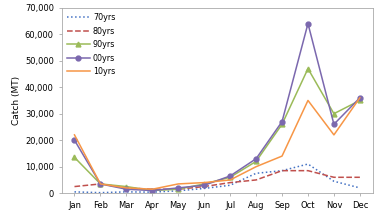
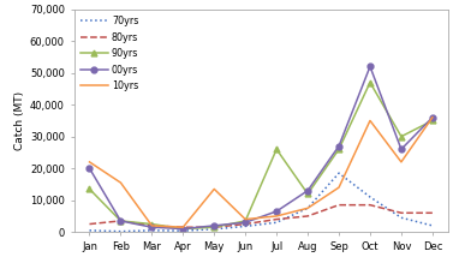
10yrs/Feb: 3,500 -> 15,500
10yrs/May: 3,500 -> 13,500
90yrs/Jul: 6,000 -> 26,000
10yrs/Aug: 10,000 -> 7,500
70yrs/Sep: 8,500 -> 18,500
00yrs/Oct: 64,000 -> 52,000
